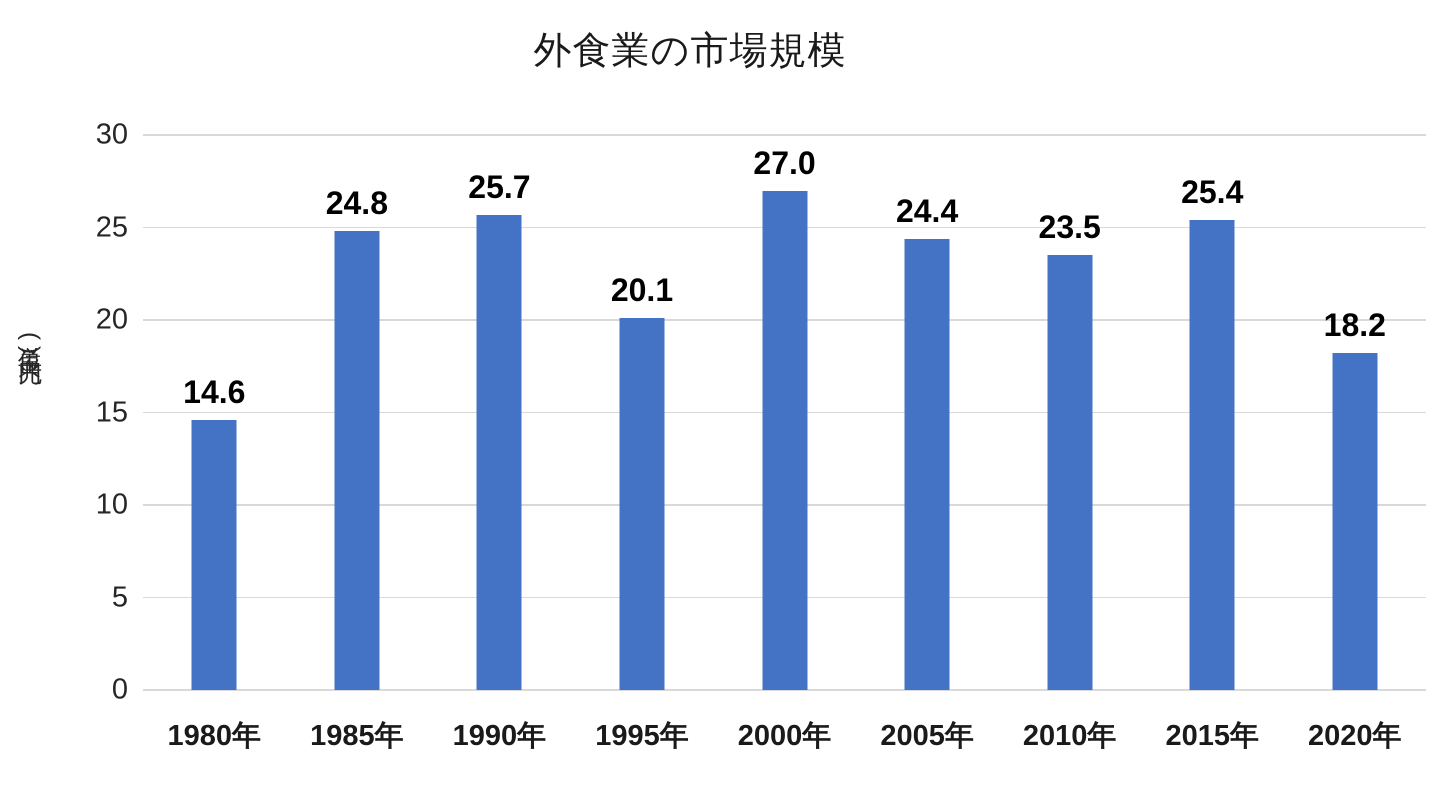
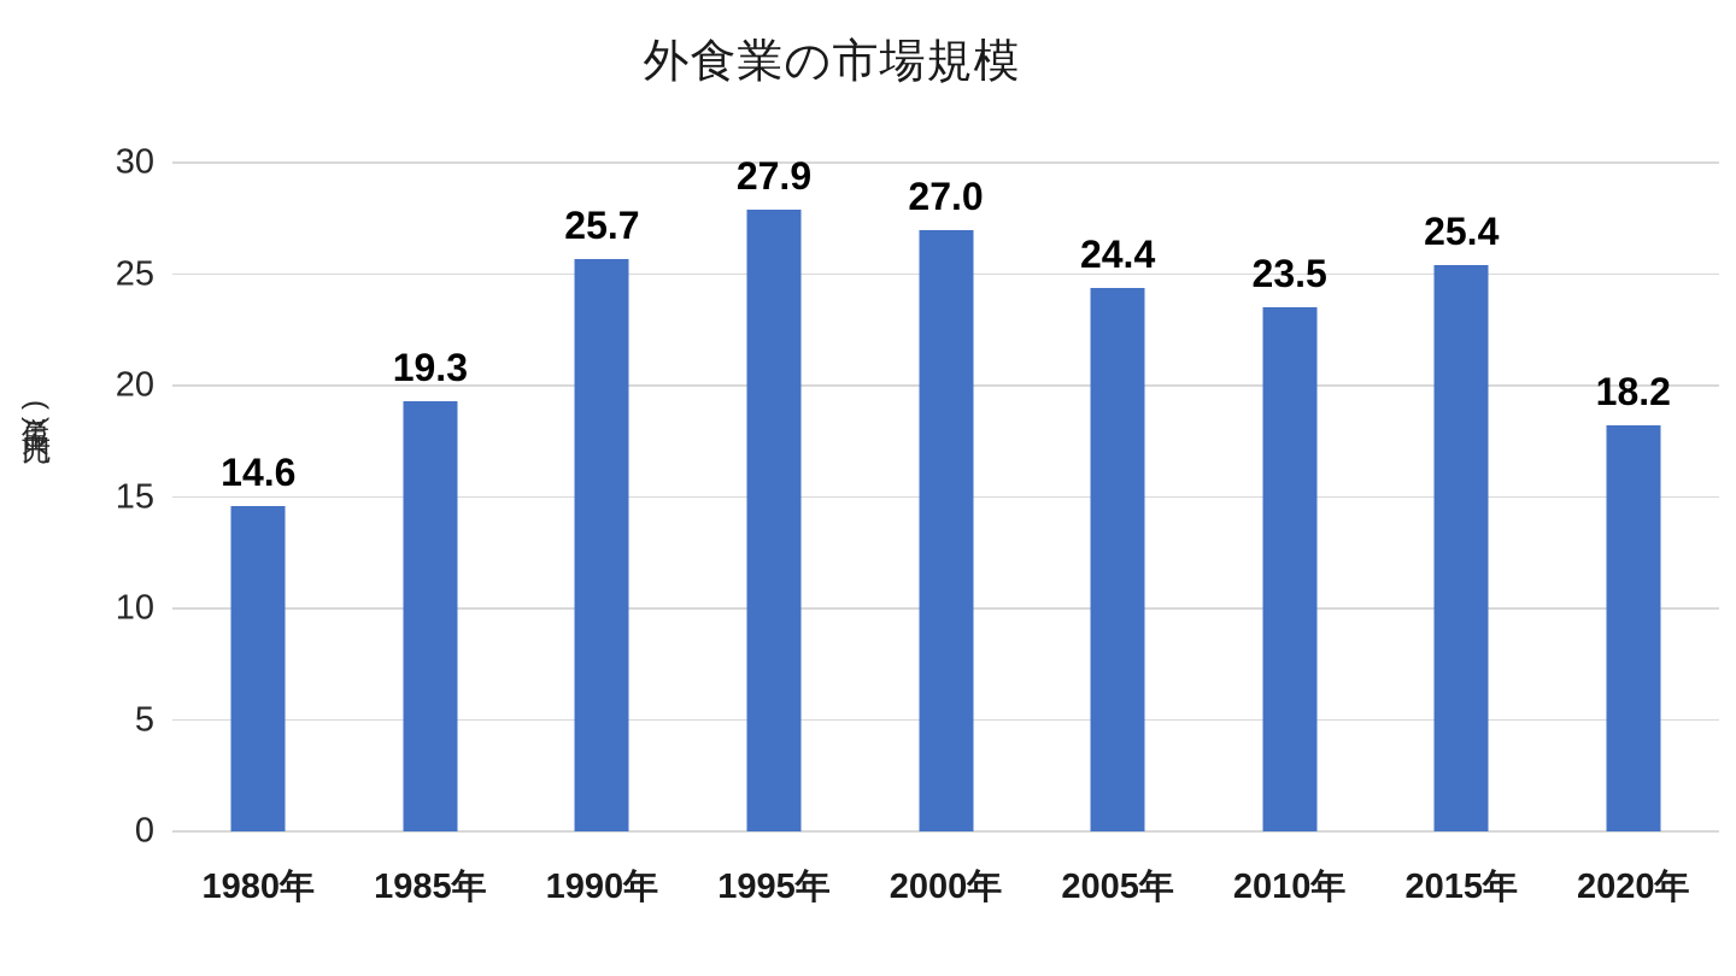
1985年: 24.8 -> 19.3
1995年: 20.1 -> 27.9
